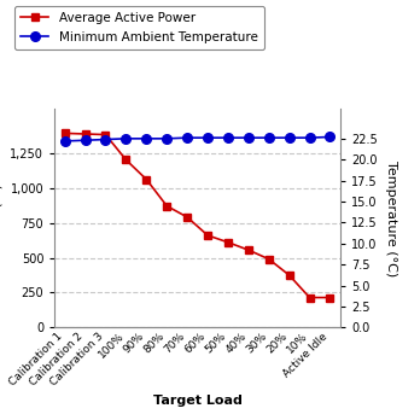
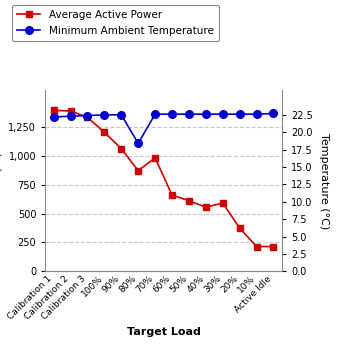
Average Active Power/Calibration 3: 1,380 -> 1,330
Minimum Ambient Temperature/80%: 22.5 -> 18.4
Average Active Power/70%: 790 -> 980
Average Active Power/30%: 490 -> 590
